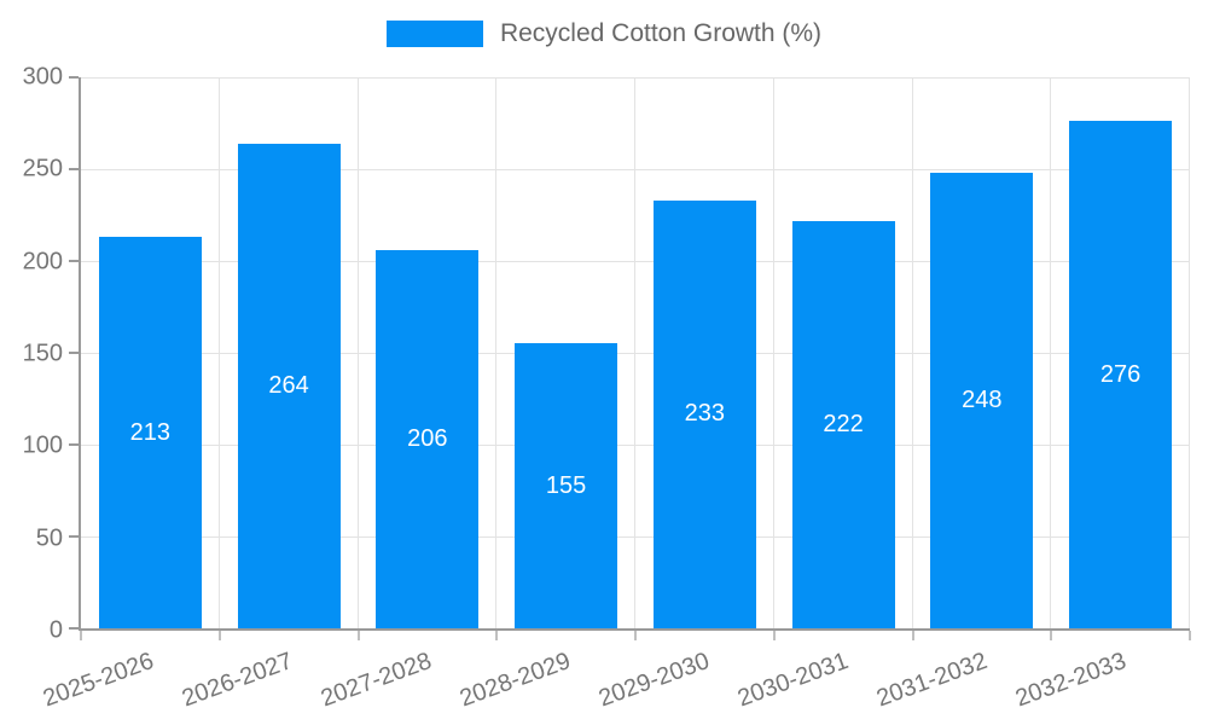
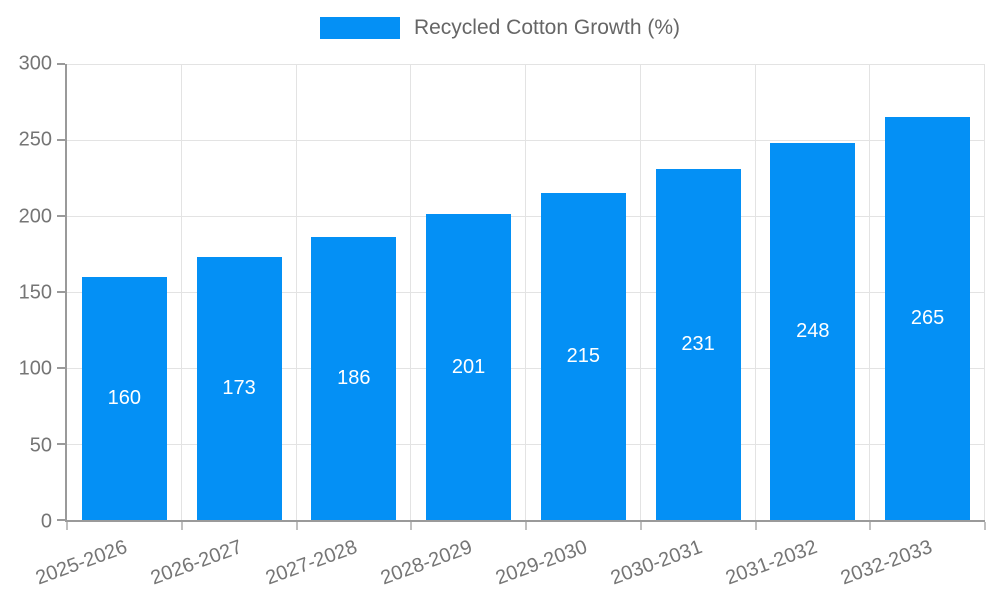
2025-2026: 213 -> 160
2026-2027: 264 -> 173
2027-2028: 206 -> 186
2028-2029: 155 -> 201
2029-2030: 233 -> 215
2030-2031: 222 -> 231
2032-2033: 276 -> 265
